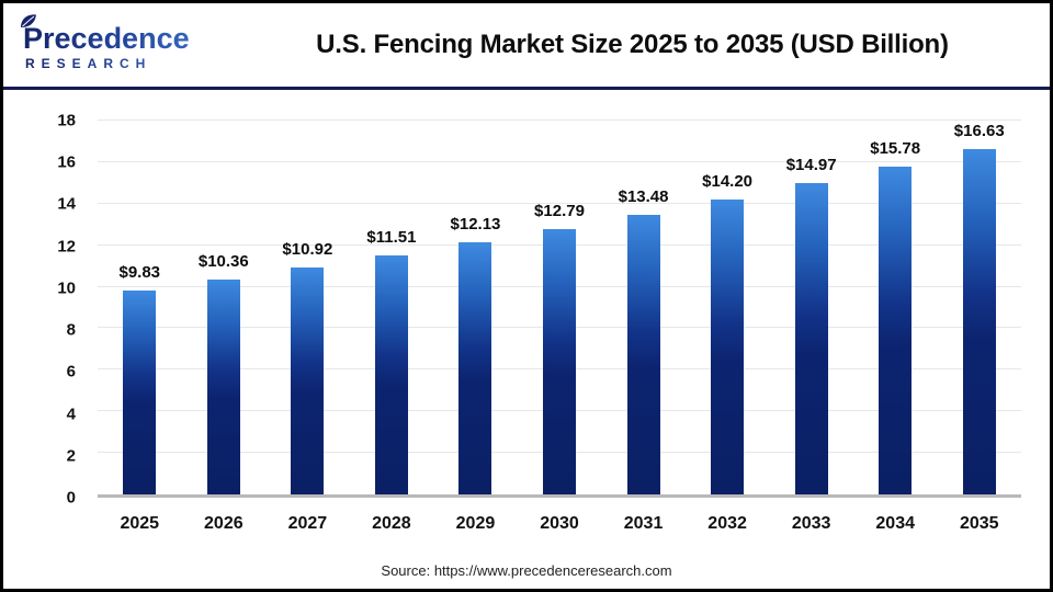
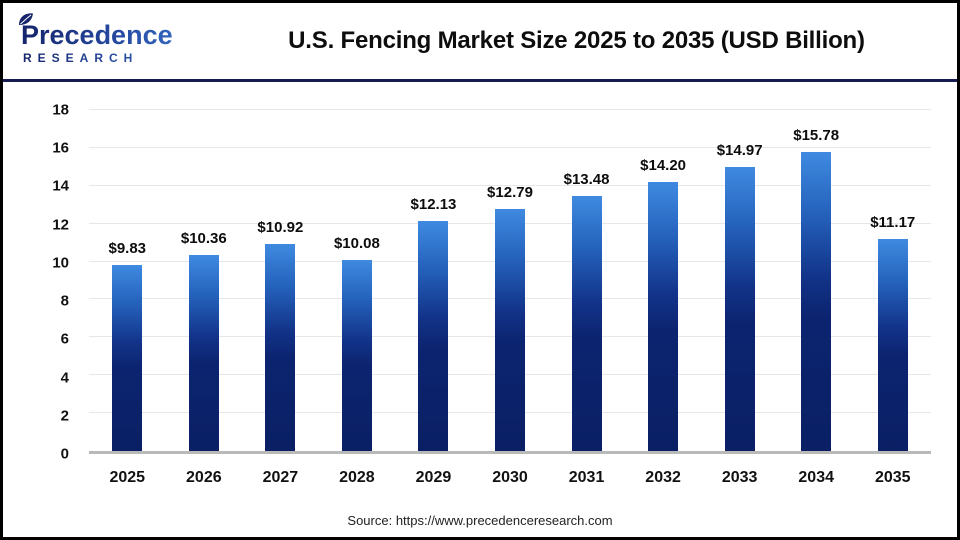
2028: $11.51 -> $10.08
2035: $16.63 -> $11.17
